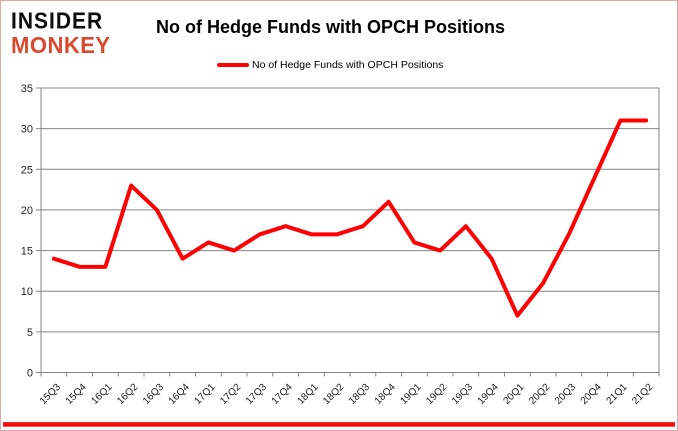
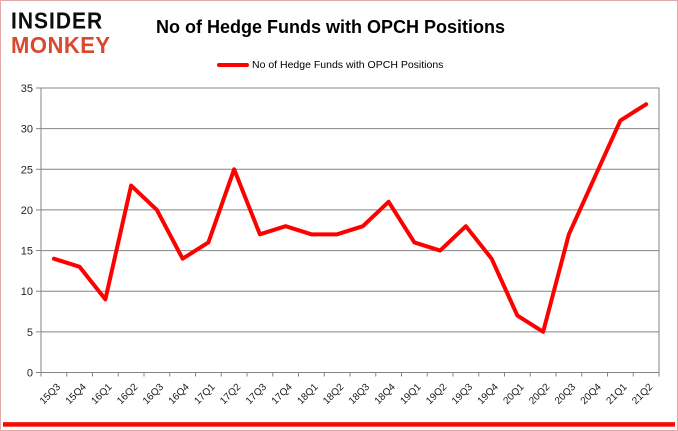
16Q1: 13 -> 9
17Q2: 15 -> 25
20Q2: 11 -> 5
21Q2: 31 -> 33
